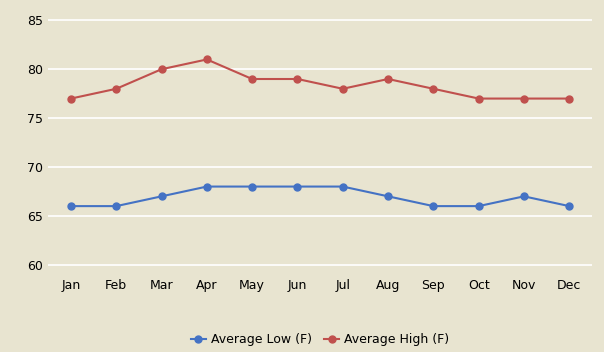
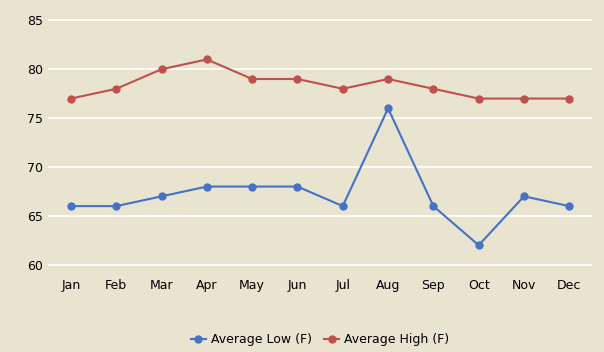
Average Low (F)/Jul: 68 -> 66
Average Low (F)/Aug: 67 -> 76
Average Low (F)/Oct: 66 -> 62
